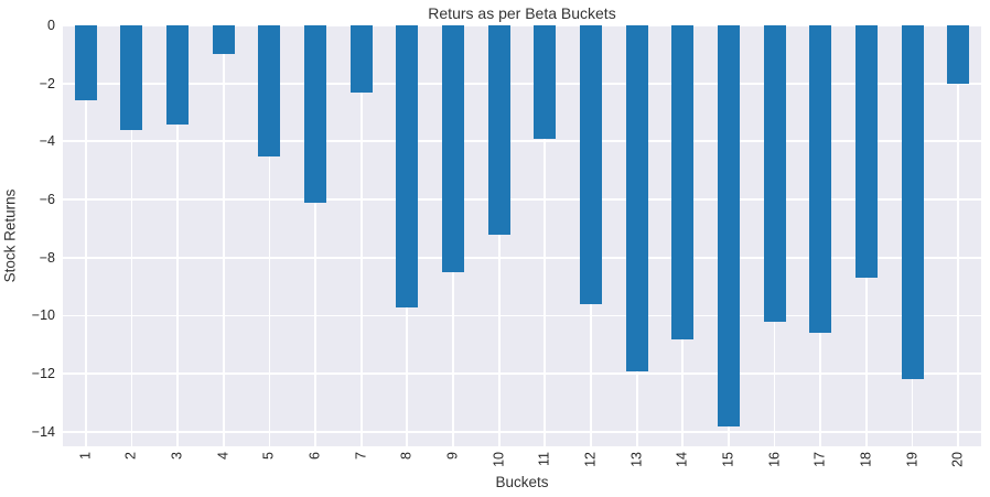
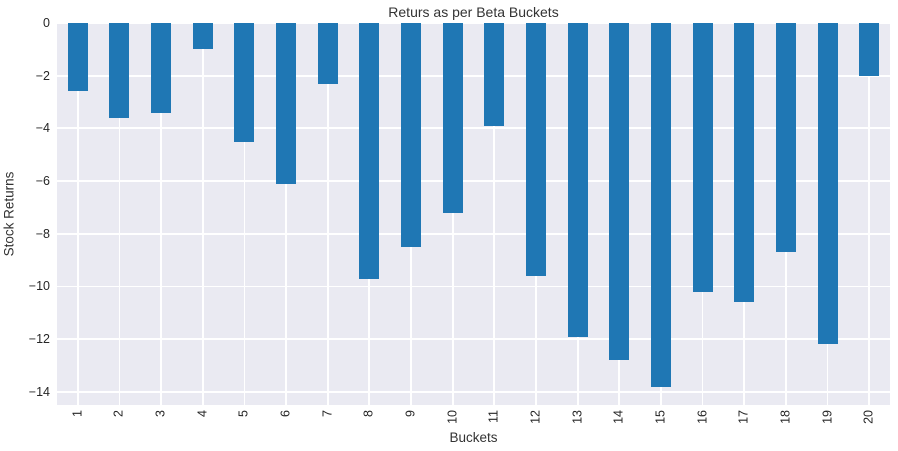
14: -10.8 -> -12.8
